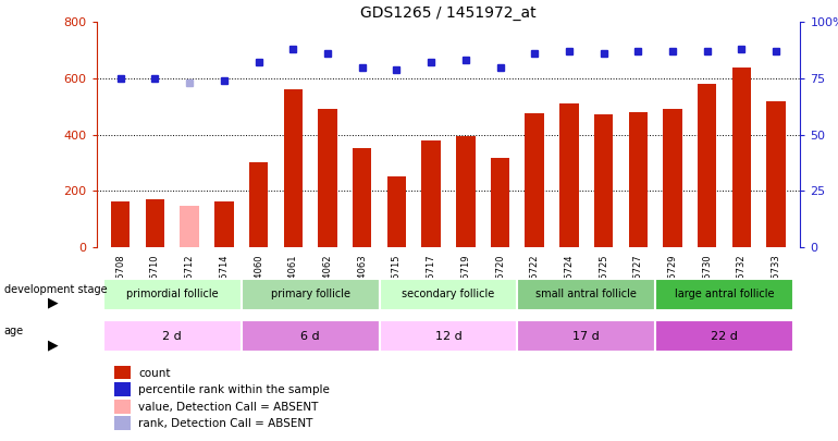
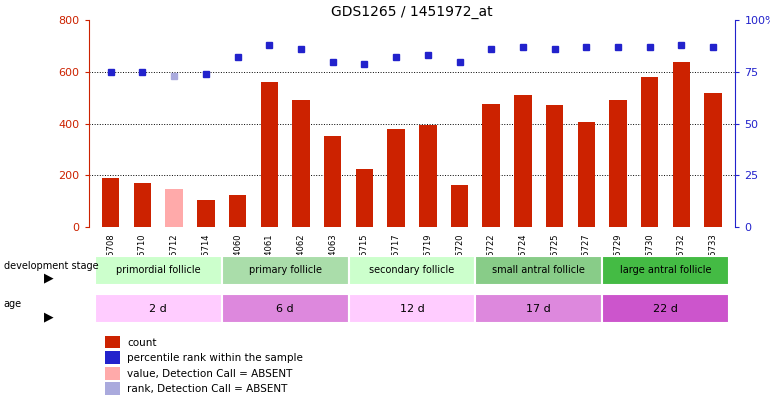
GSM75708: 160 -> 190
GSM75714: 160 -> 105
GSM74060: 300 -> 125
GSM75715: 250 -> 225
GSM75720: 315 -> 160
GSM75727: 480 -> 405
